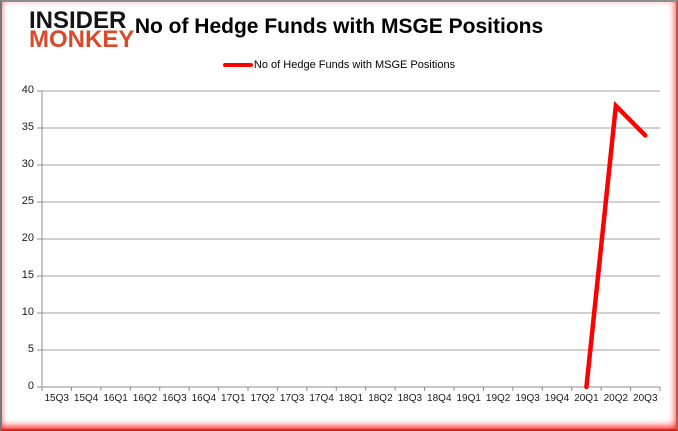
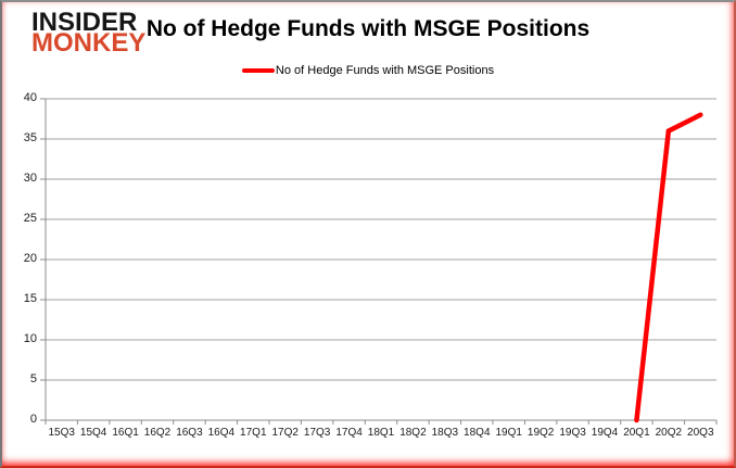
20Q2: 38 -> 36
20Q3: 34 -> 38
